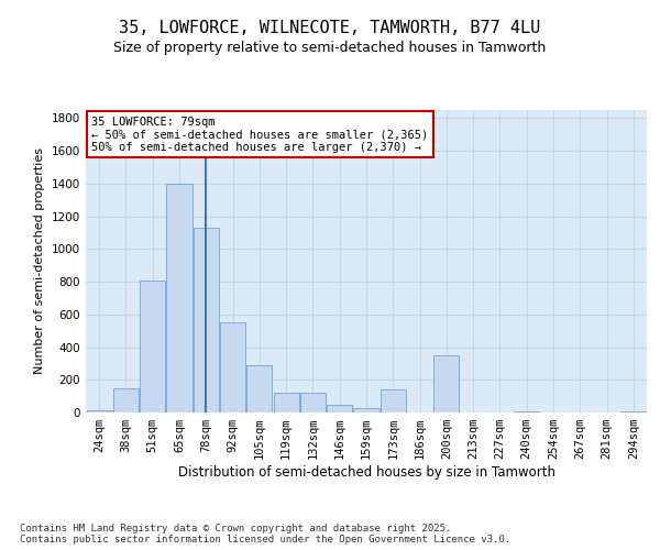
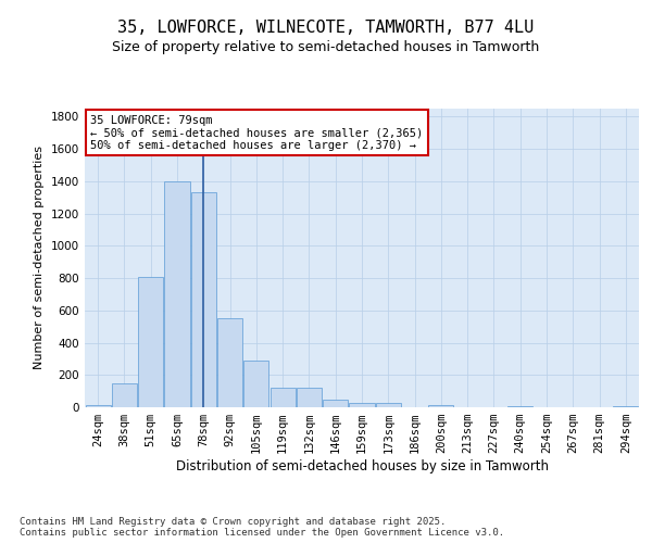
78sqm: 1130 -> 1330
173sqm: 140 -> 20
200sqm: 350 -> 10
